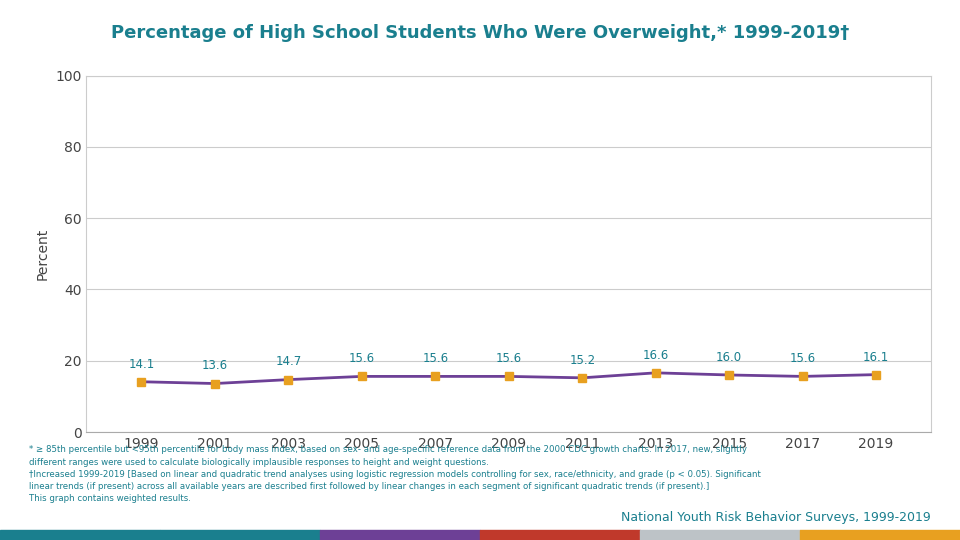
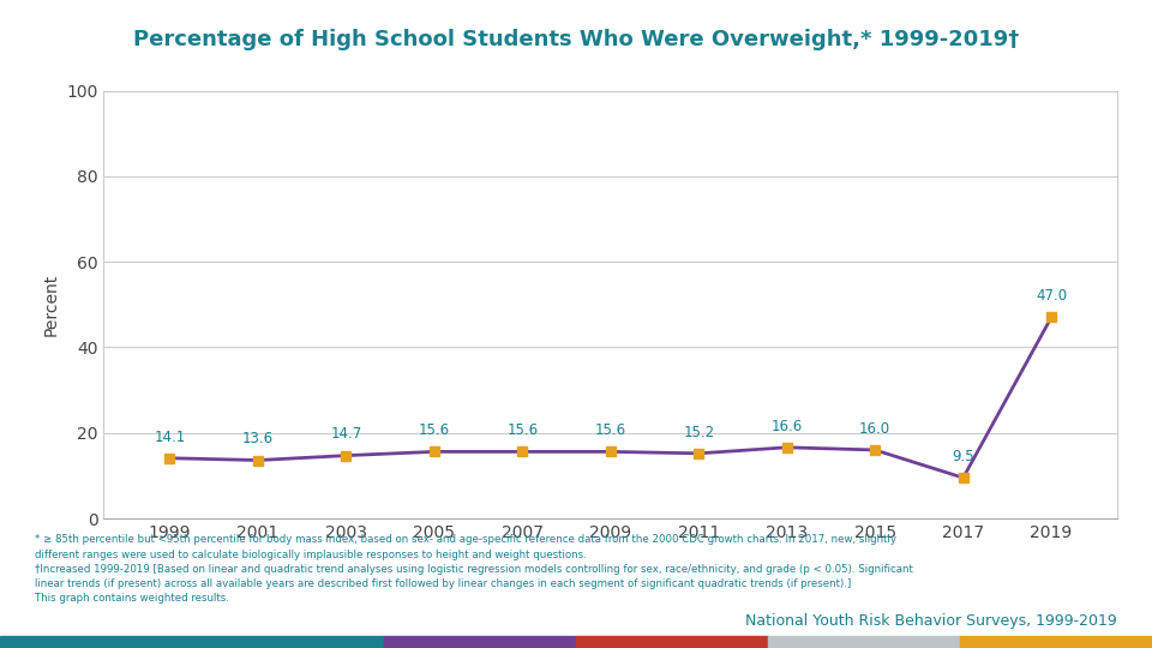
2017: 15.6 -> 9.5
2019: 16.1 -> 47.0
